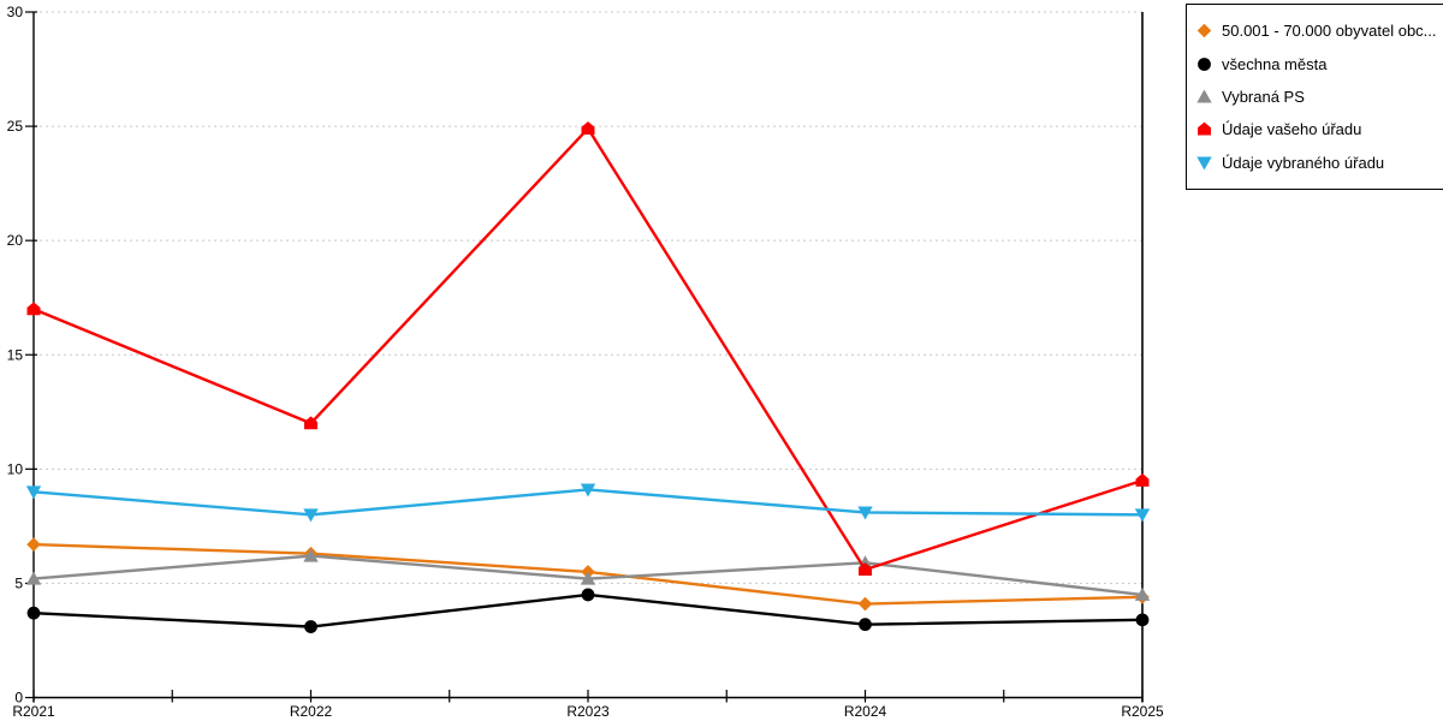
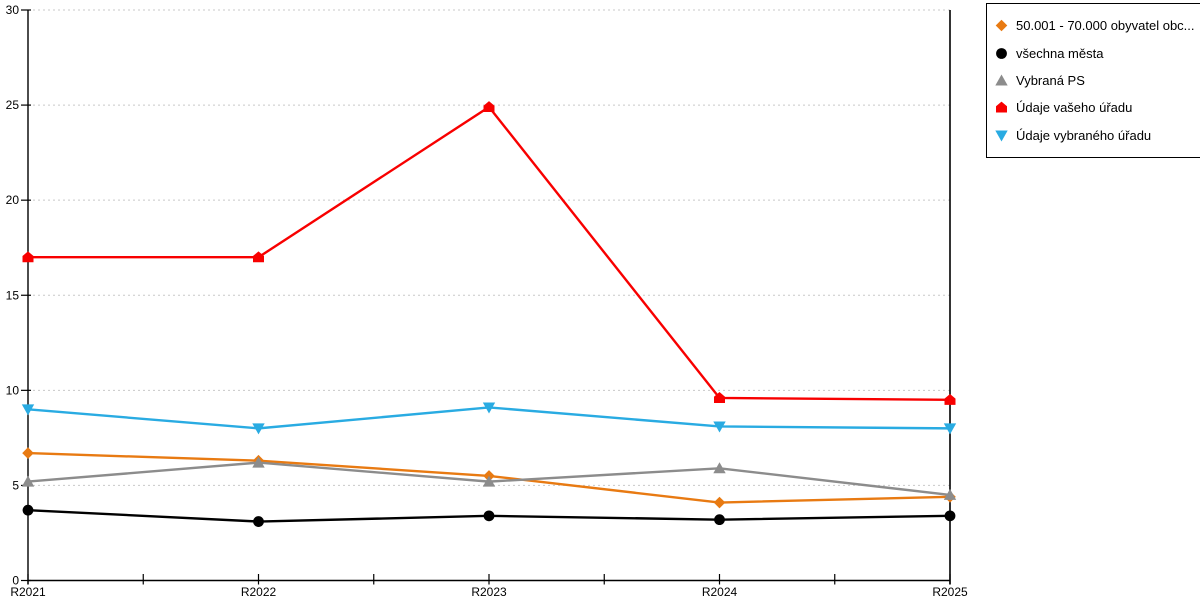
Údaje vašeho úřadu/R2022: 12.0 -> 17.0
všechna města/R2023: 4.5 -> 3.4
Údaje vašeho úřadu/R2024: 5.6 -> 9.6
